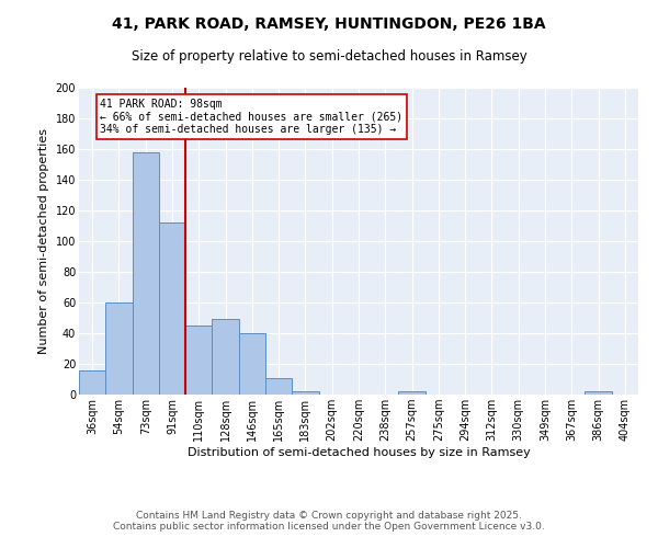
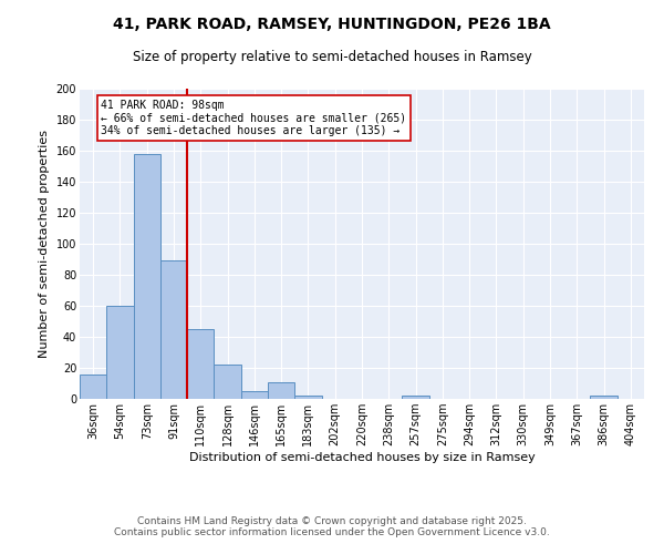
91sqm: 112 -> 89
128sqm: 49 -> 22
146sqm: 40 -> 5
